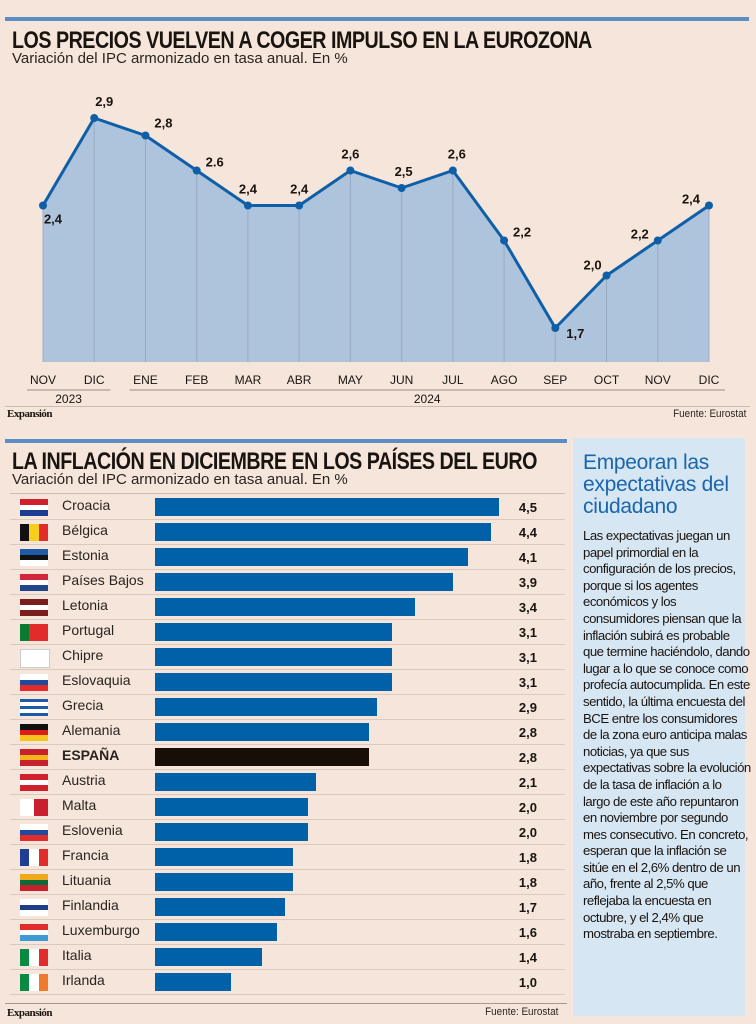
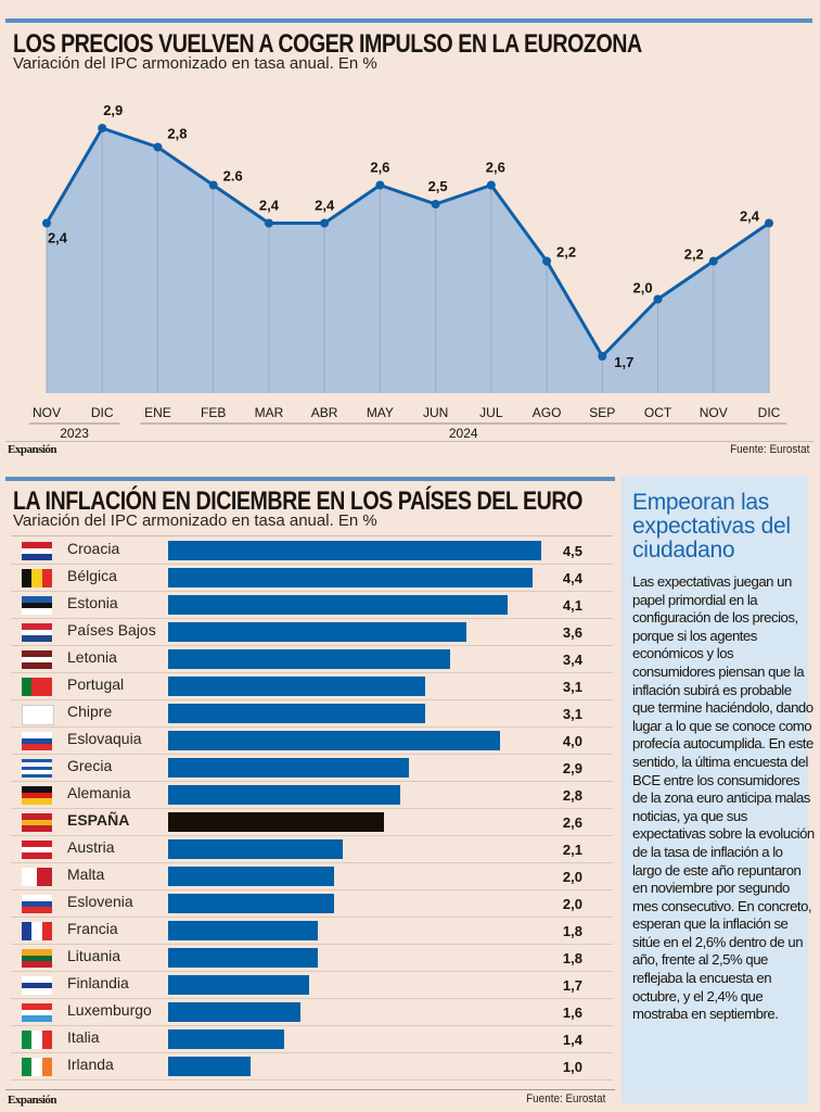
LA INFLACIÓN EN DICIEMBRE EN LOS PAÍSES DEL EURO/Países Bajos: 3,9 -> 3,6
LA INFLACIÓN EN DICIEMBRE EN LOS PAÍSES DEL EURO/Eslovaquia: 3,1 -> 4,0
LA INFLACIÓN EN DICIEMBRE EN LOS PAÍSES DEL EURO/ESPAÑA: 2,8 -> 2,6
